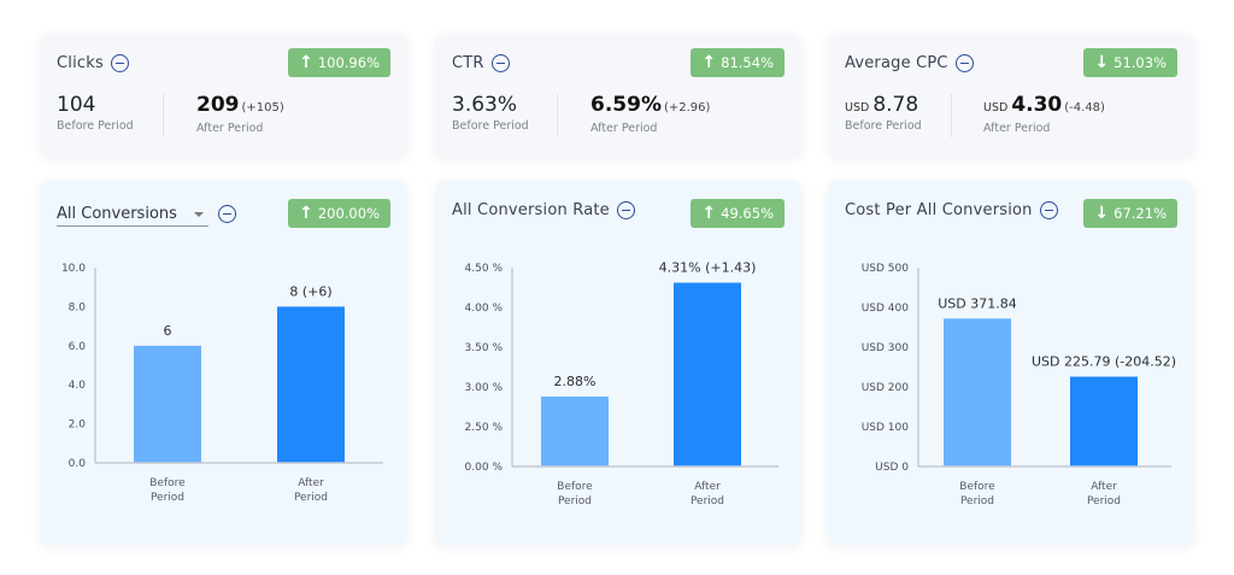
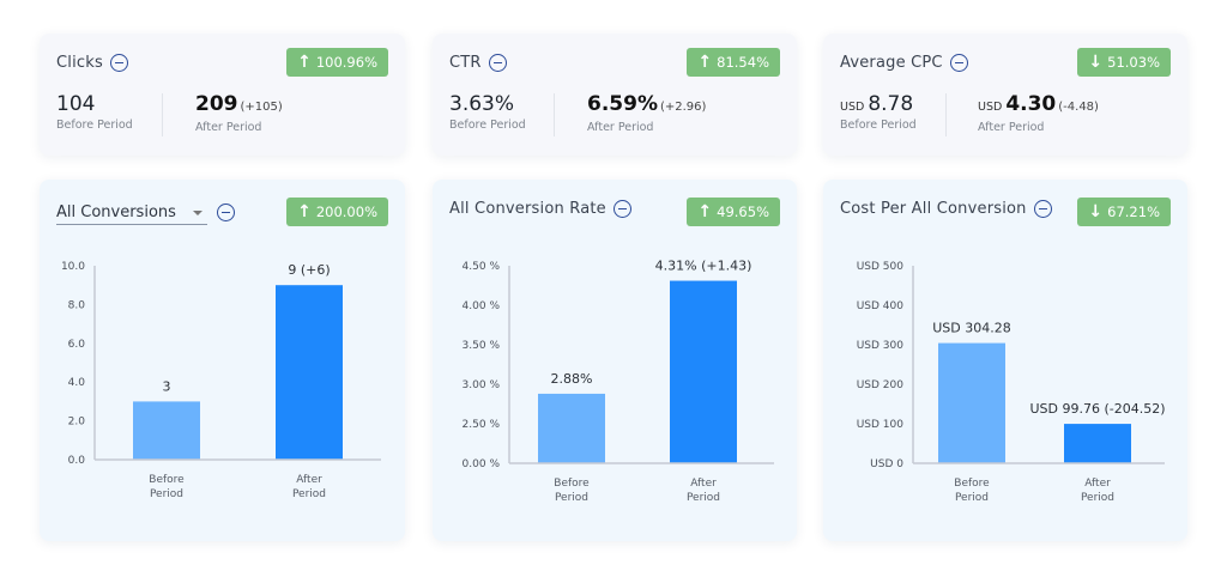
All Conversions/Before Period: 6 -> 3
All Conversions/After Period: 8 -> 9
Cost Per All Conversion/Before Period: 371.84 -> 304.28
Cost Per All Conversion/After Period: 225.79 -> 99.76
